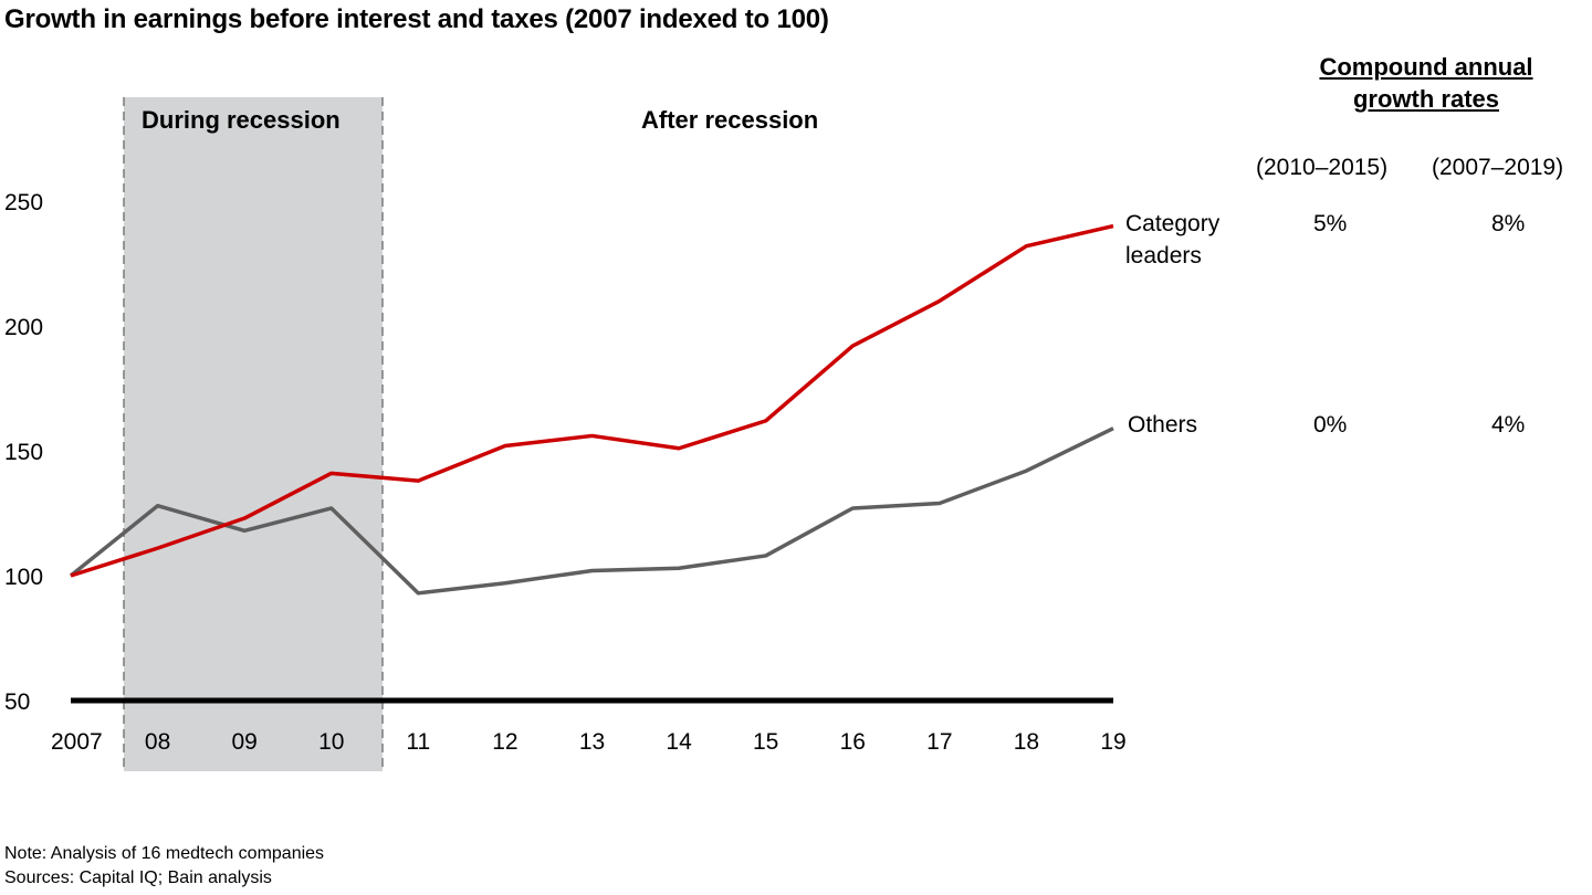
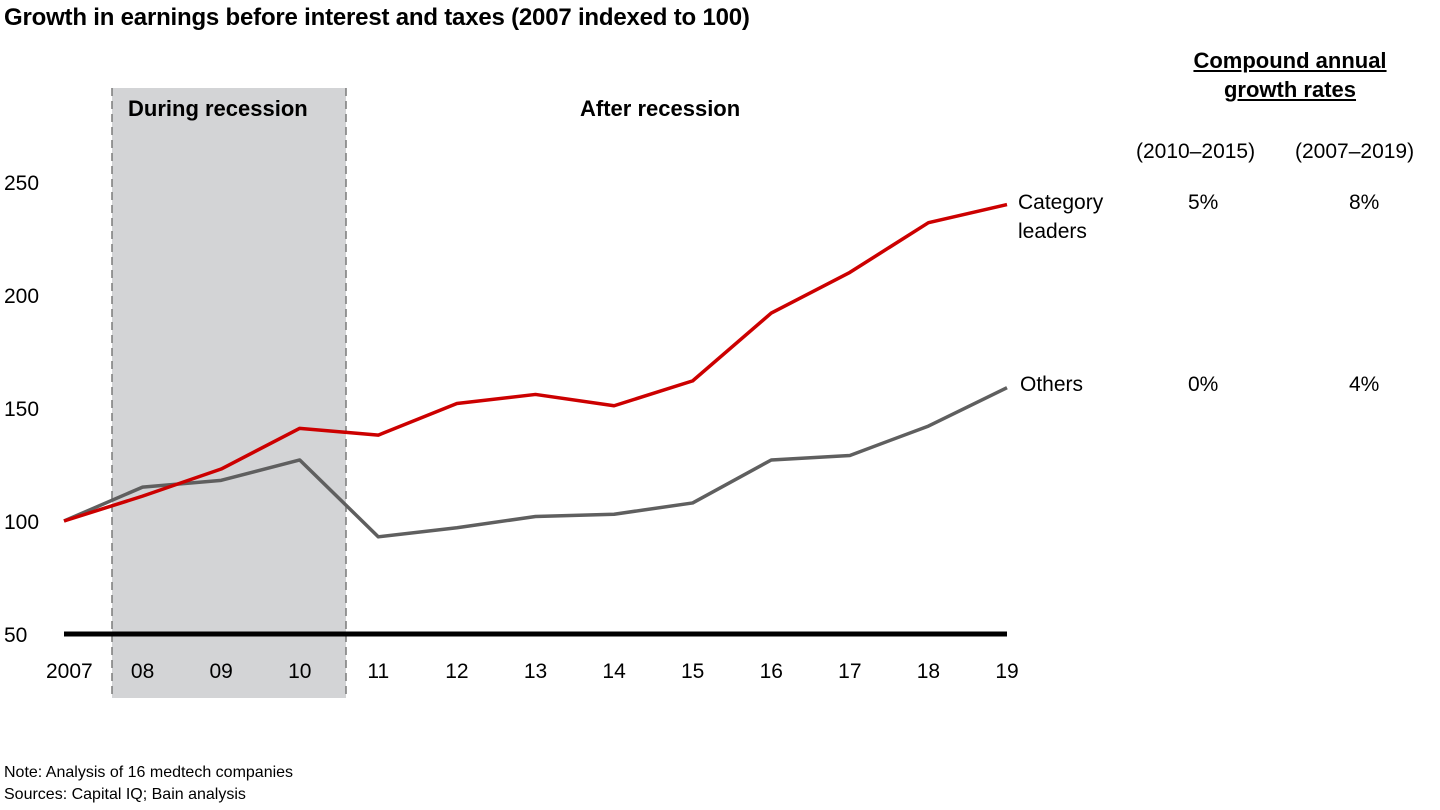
Others/08: 128 -> 115
